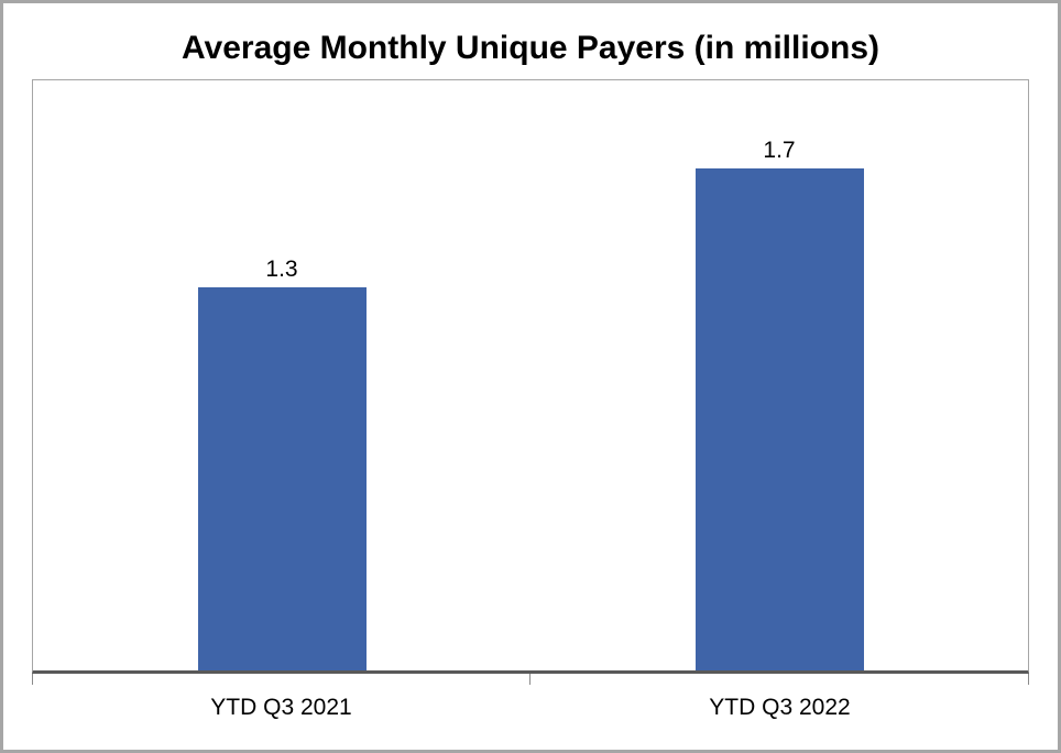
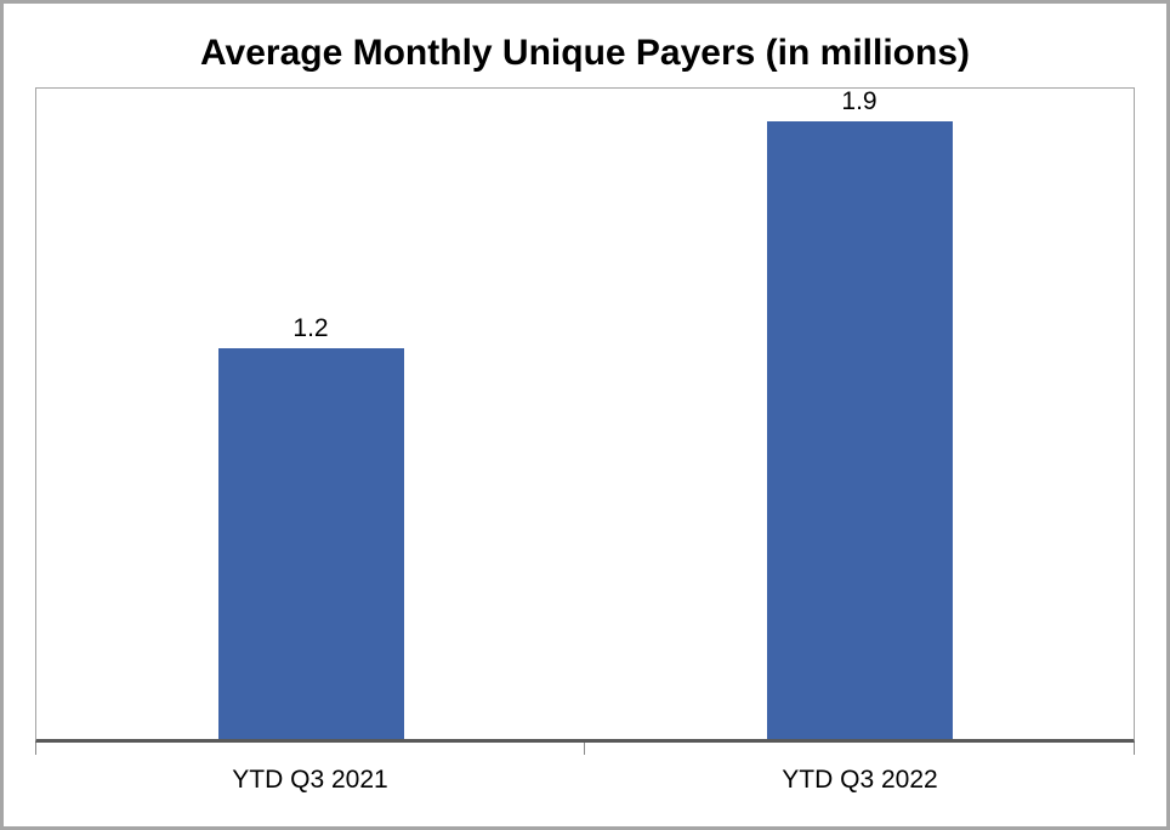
YTD Q3 2021: 1.3 -> 1.2
YTD Q3 2022: 1.7 -> 1.9
